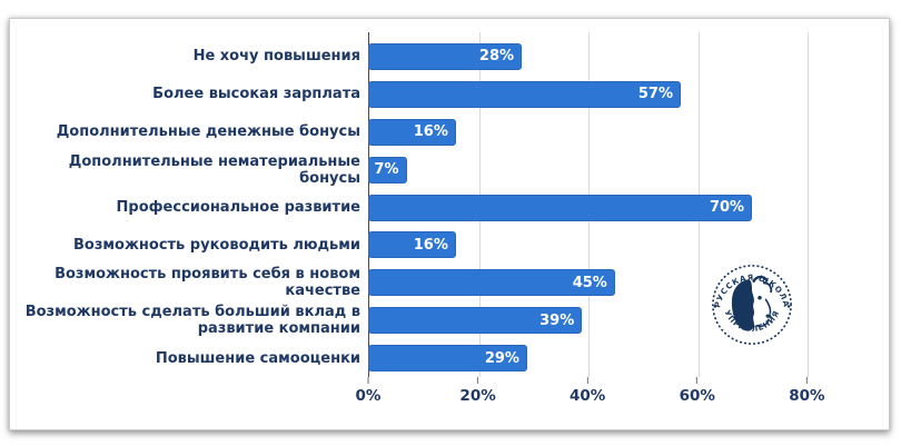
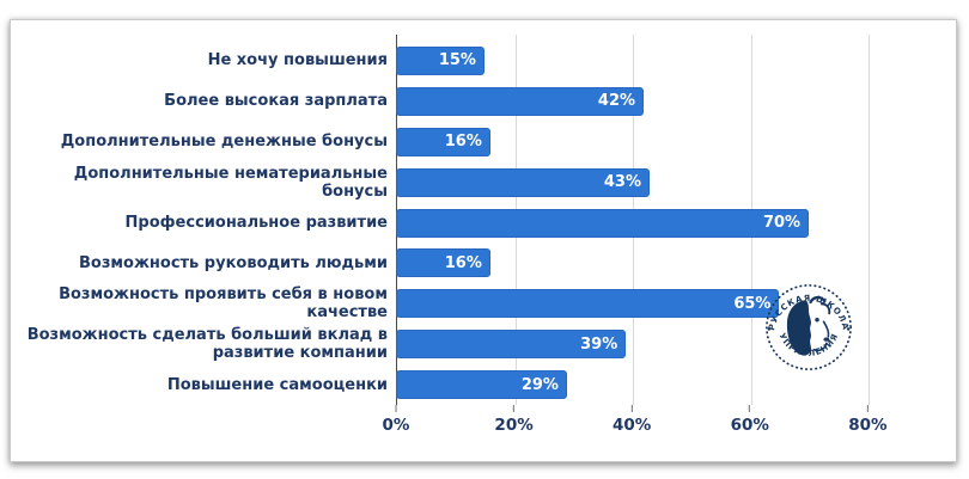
Не хочу повышения: 28% -> 15%
Более высокая зарплата: 57% -> 42%
Дополнительные нематериальные бонусы: 7% -> 43%
Возможность проявить себя в новом качестве: 45% -> 65%
